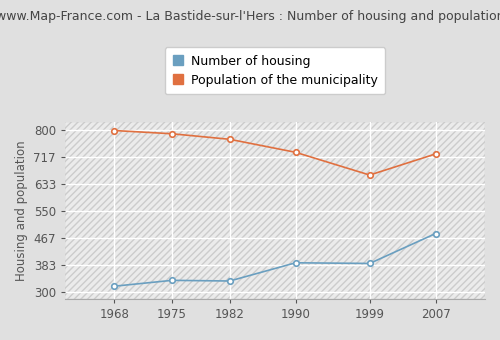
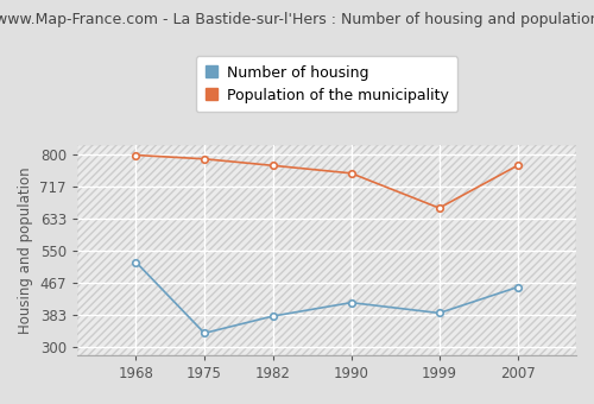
Number of housing/1968: 318 -> 520
Number of housing/1982: 334 -> 380
Number of housing/1990: 390 -> 415
Population of the municipality/1990: 730 -> 750
Number of housing/2007: 480 -> 455
Population of the municipality/2007: 725 -> 770
